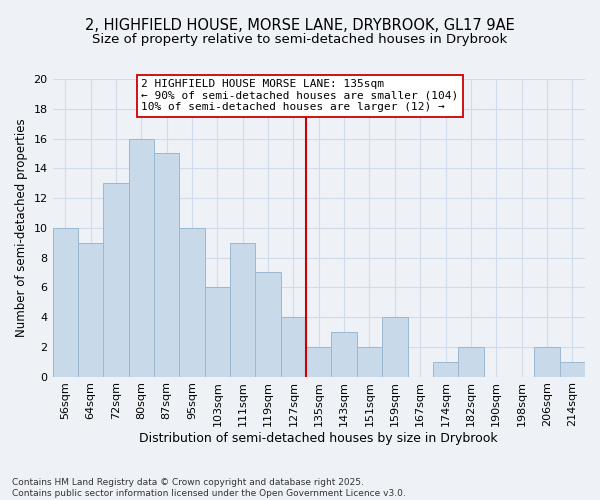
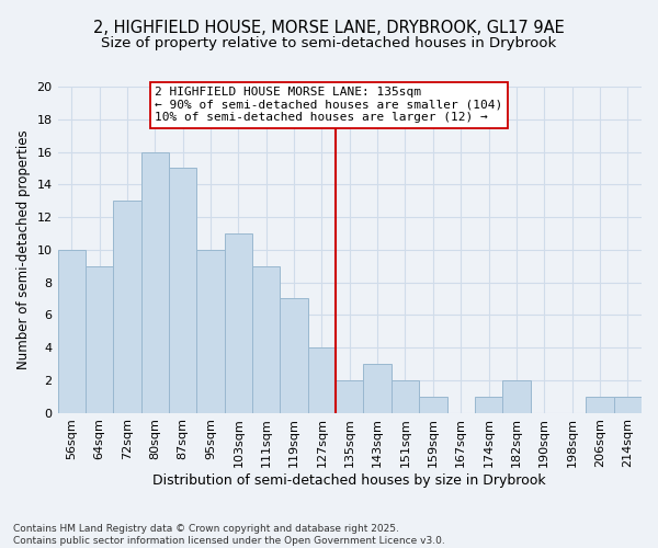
103sqm: 6 -> 11
159sqm: 4 -> 1
206sqm: 2 -> 1
